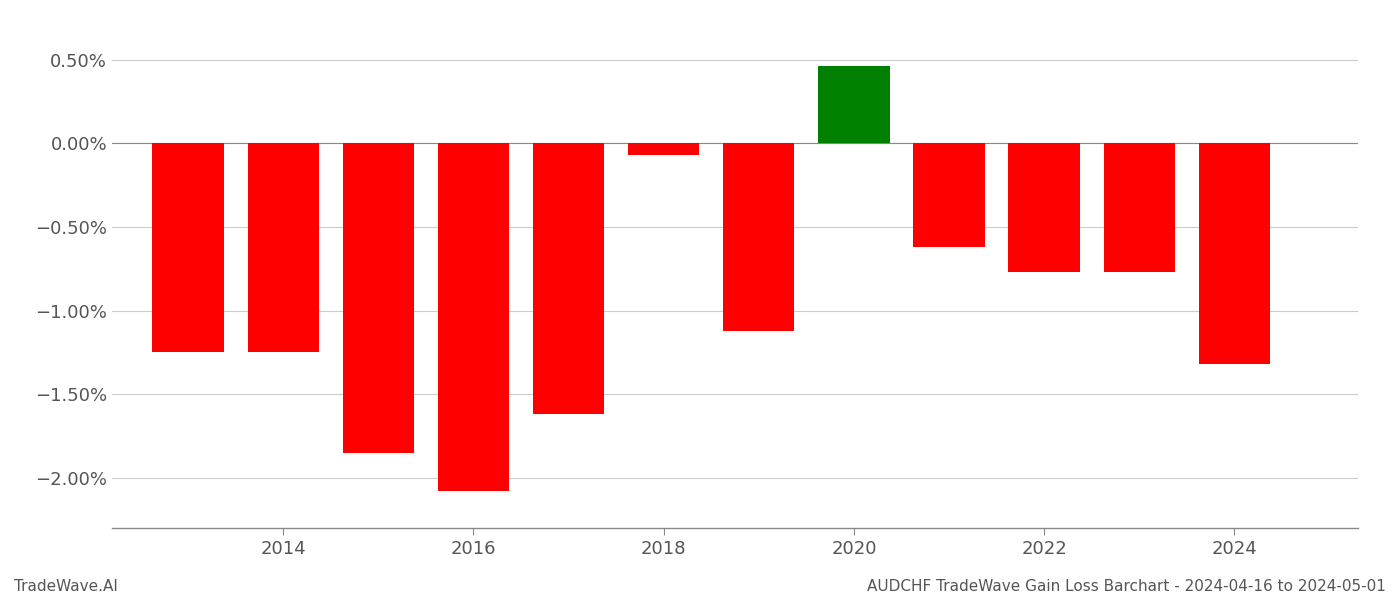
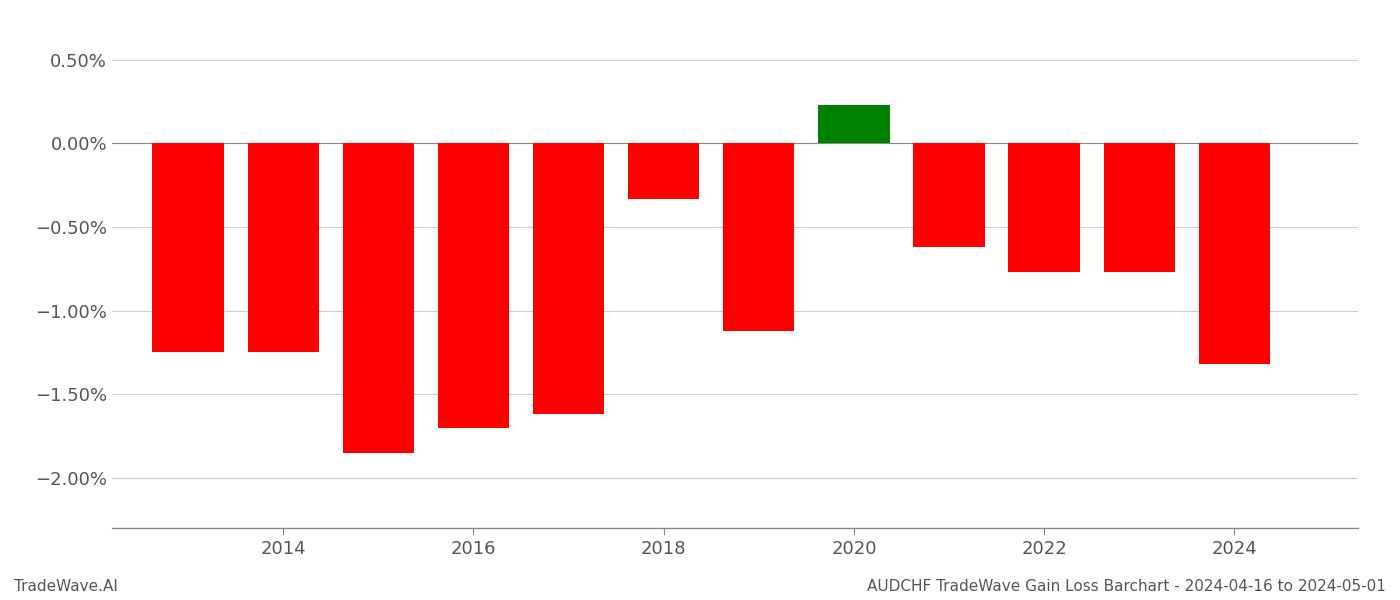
2016: -2.08% -> -1.70%
2018: -0.07% -> -0.33%
2020: 0.46% -> 0.23%
